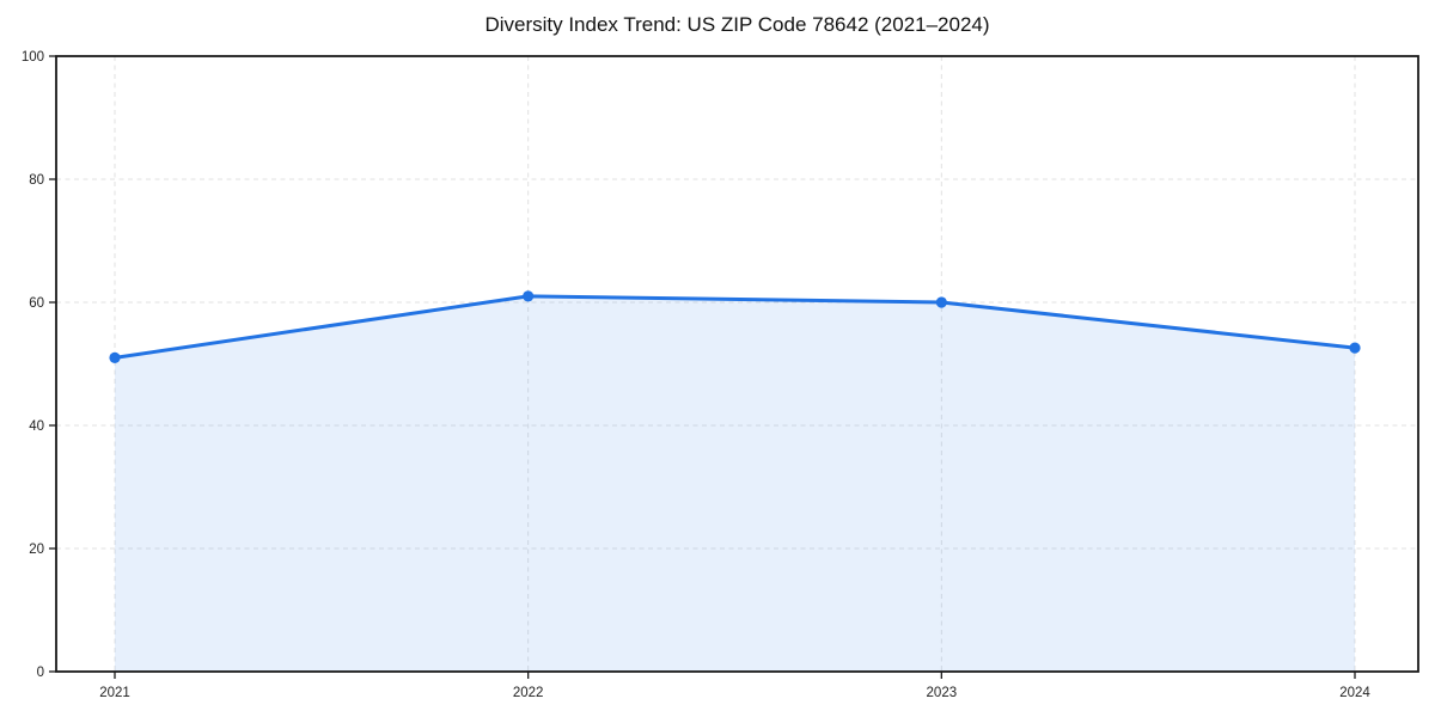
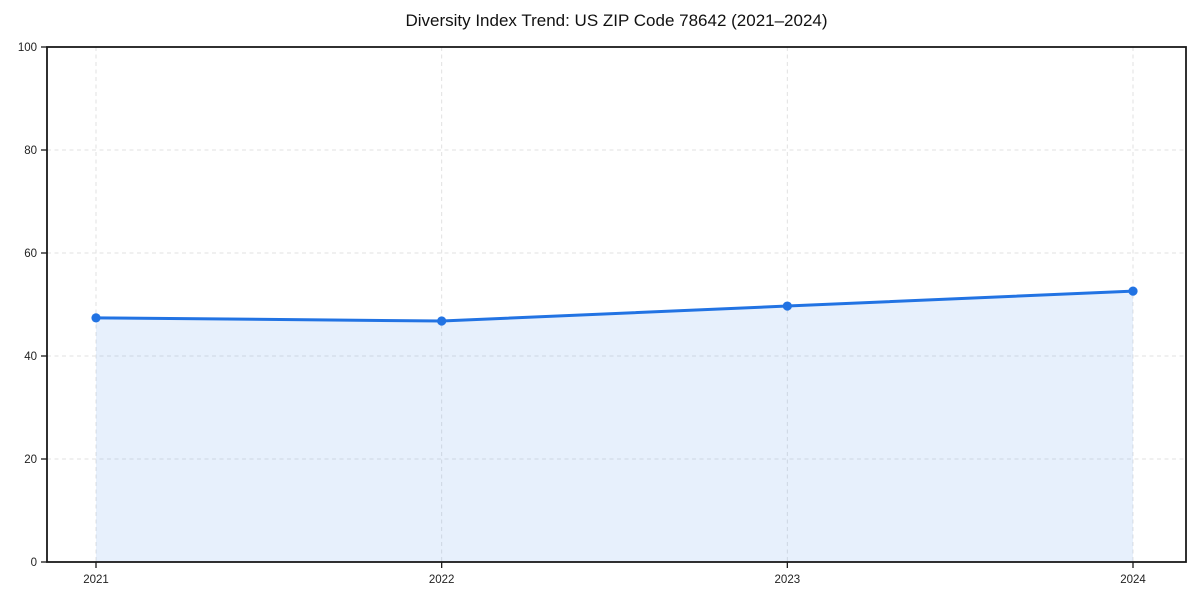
2021: 51 -> 47
2022: 61 -> 47
2023: 60 -> 50
